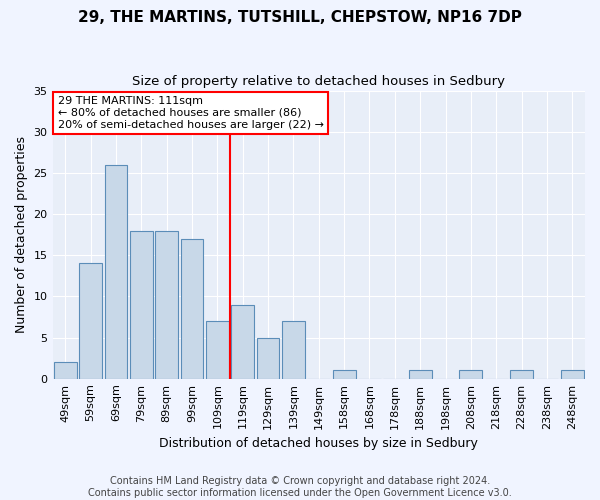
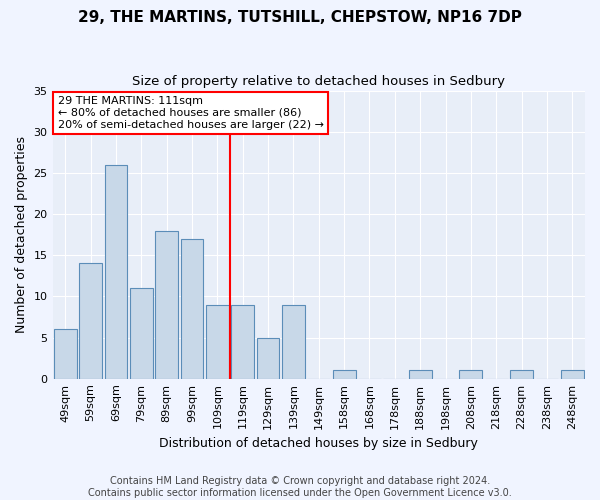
49sqm: 2 -> 6
79sqm: 18 -> 11
109sqm: 7 -> 9
139sqm: 7 -> 9
